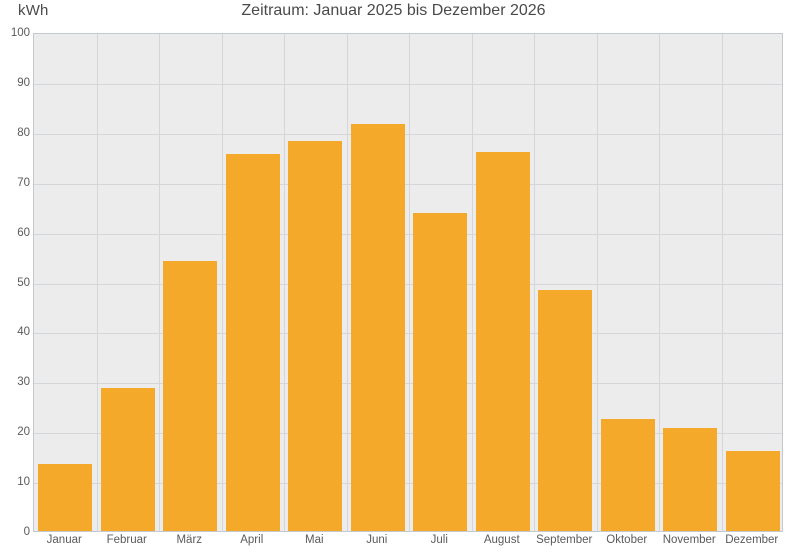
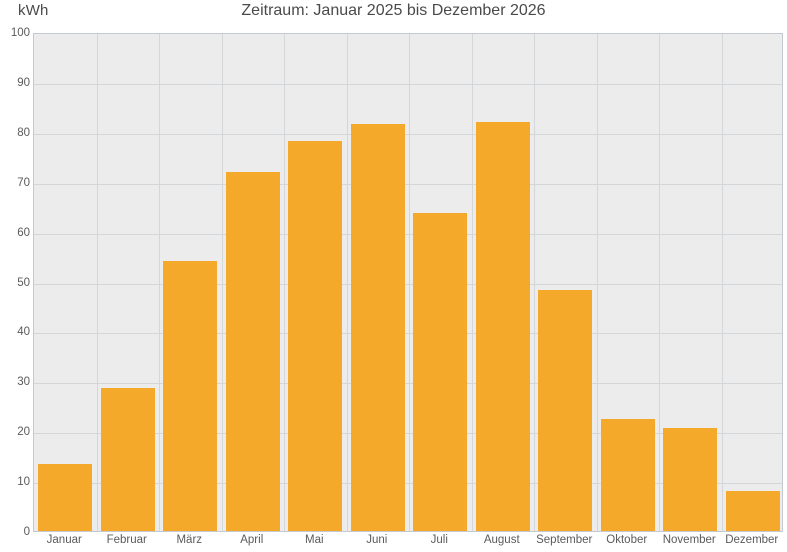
April: 76 -> 72
August: 76 -> 82
Dezember: 16 -> 8
